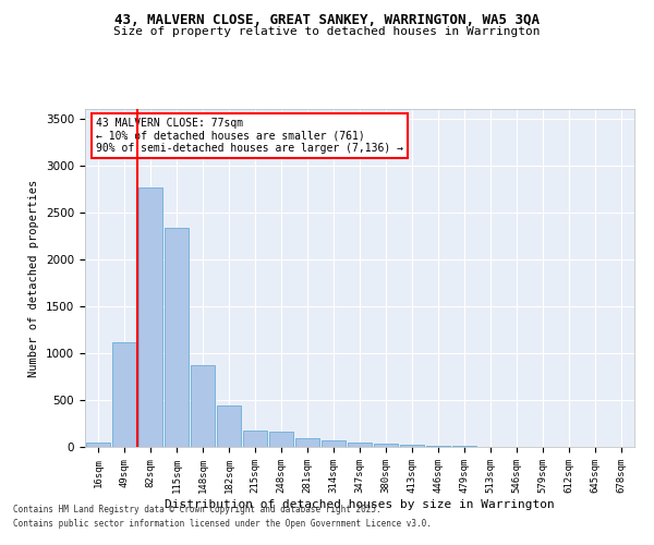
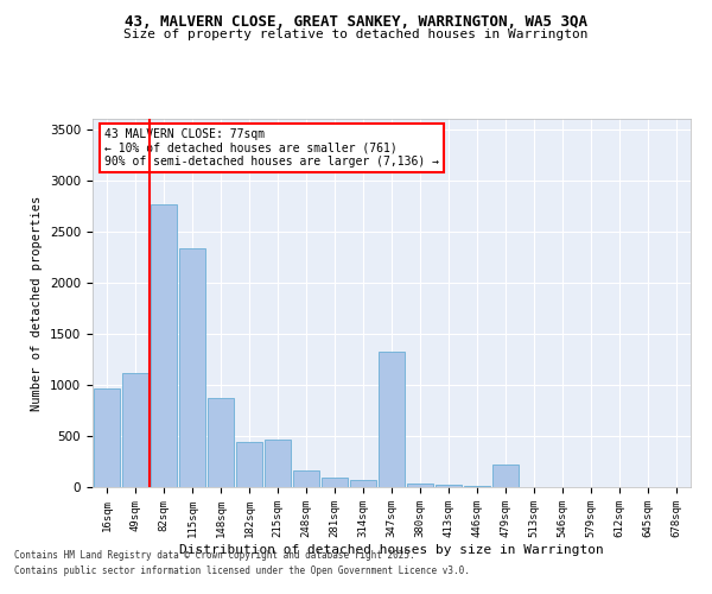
16sqm: 50 -> 960
215sqm: 180 -> 460
347sqm: 40 -> 1320
479sqm: 10 -> 220
